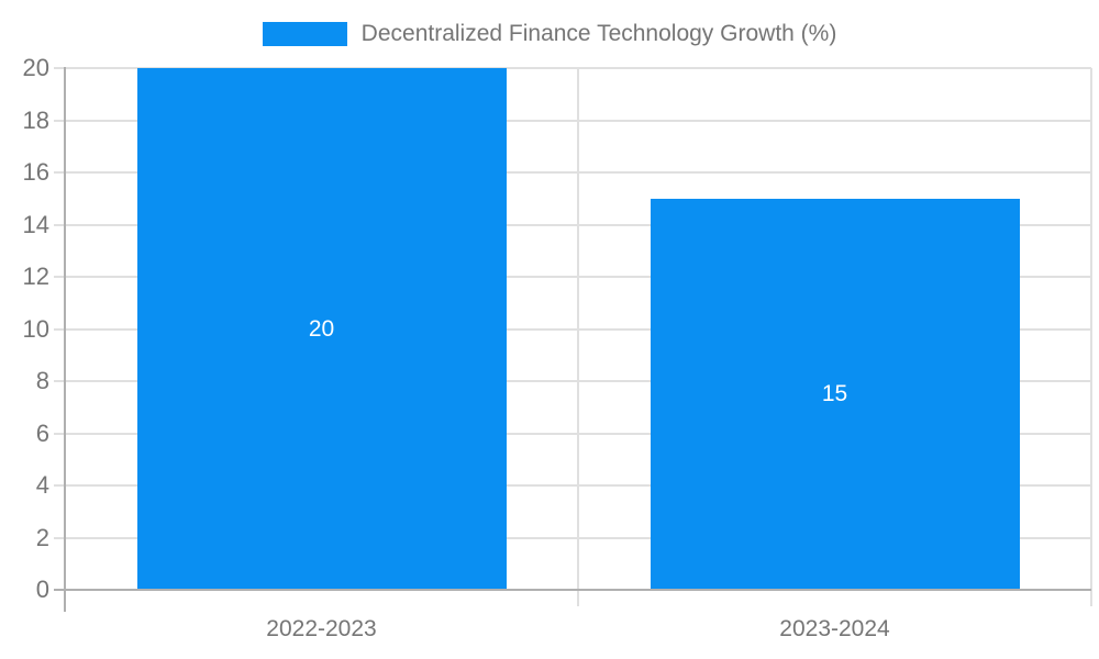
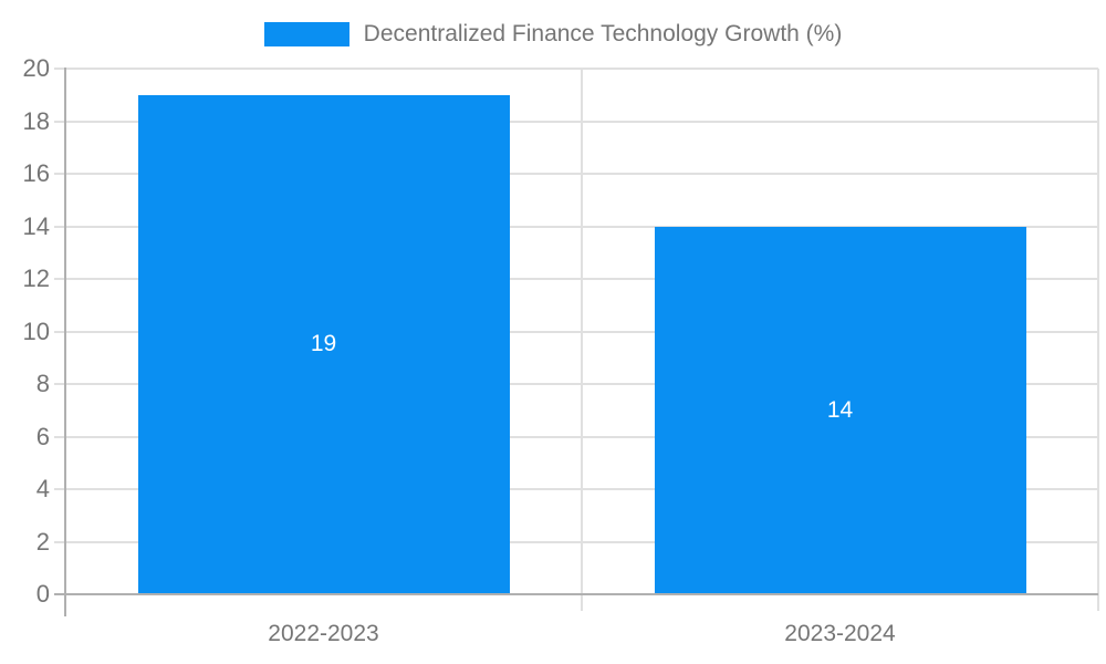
2022-2023: 20 -> 19
2023-2024: 15 -> 14
